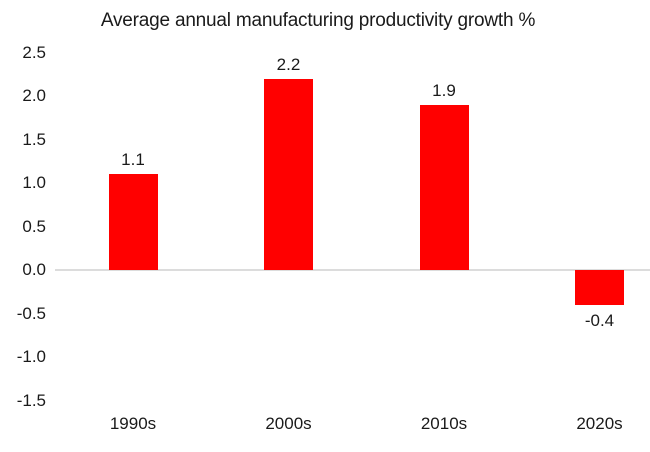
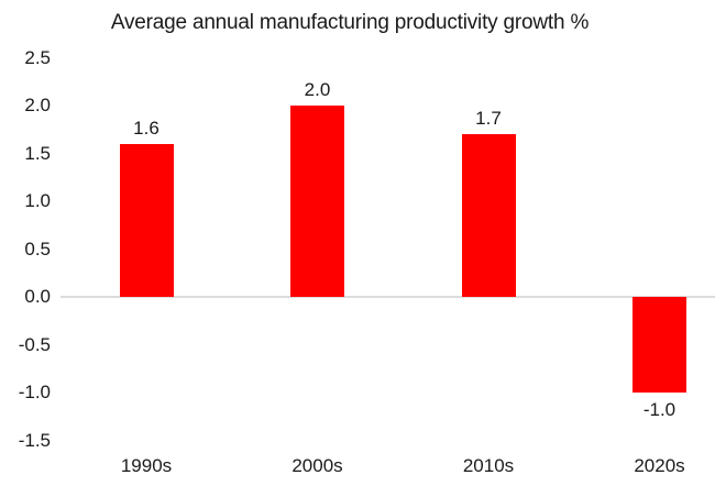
1990s: 1.1 -> 1.6
2000s: 2.2 -> 2.0
2010s: 1.9 -> 1.7
2020s: -0.4 -> -1.0
